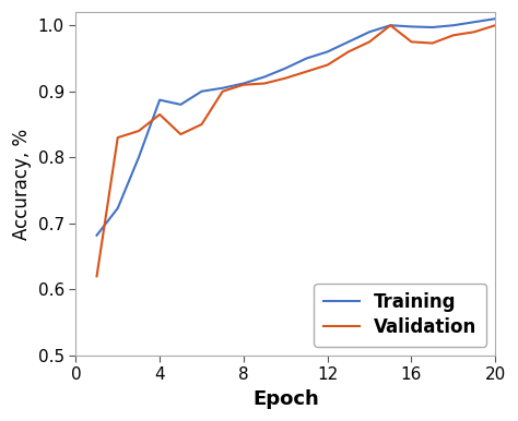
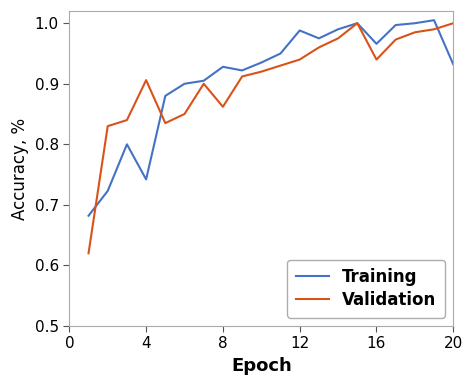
Training/4: 0.887 -> 0.742
Validation/4: 0.865 -> 0.906
Training/8: 0.912 -> 0.928
Validation/8: 0.910 -> 0.862
Training/12: 0.960 -> 0.988
Training/16: 0.998 -> 0.966
Validation/16: 0.975 -> 0.940
Training/20: 1.010 -> 0.932
